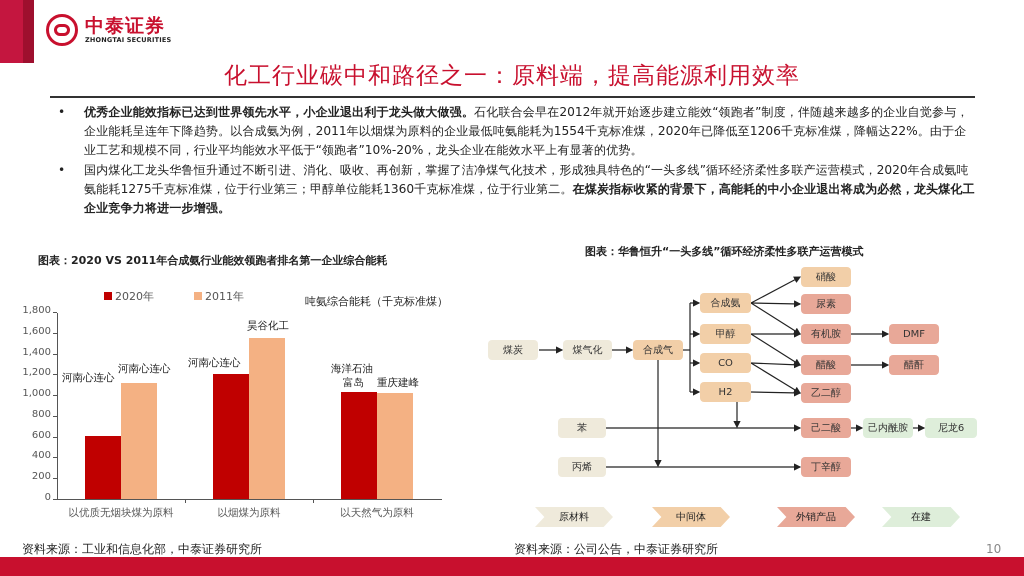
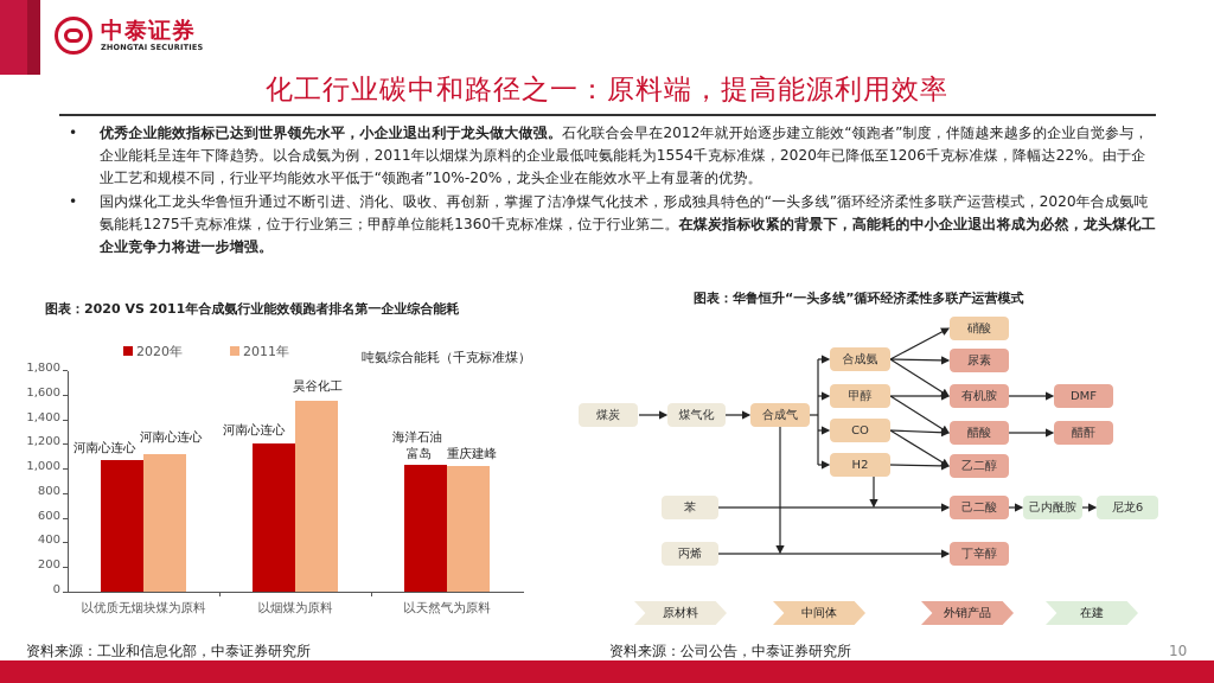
2020年/以优质无烟块煤为原料: 610 -> 1070
